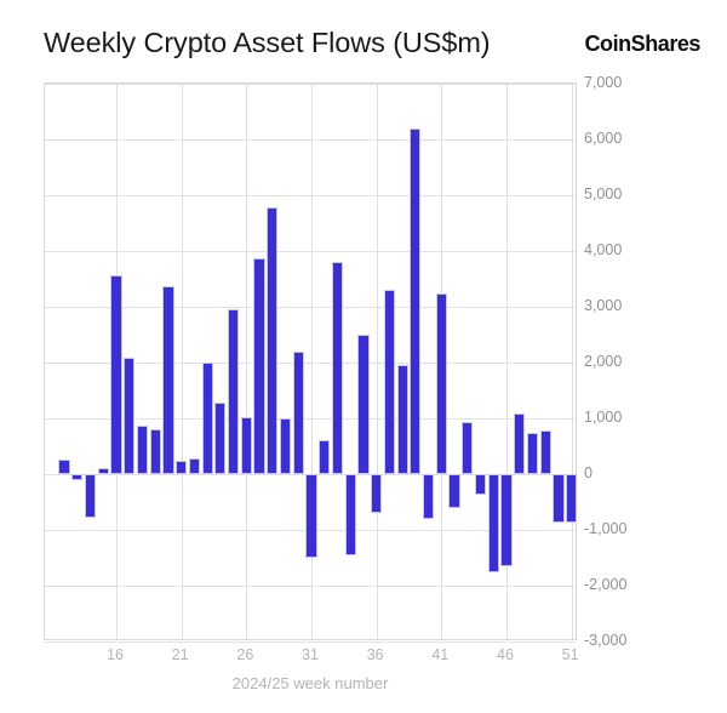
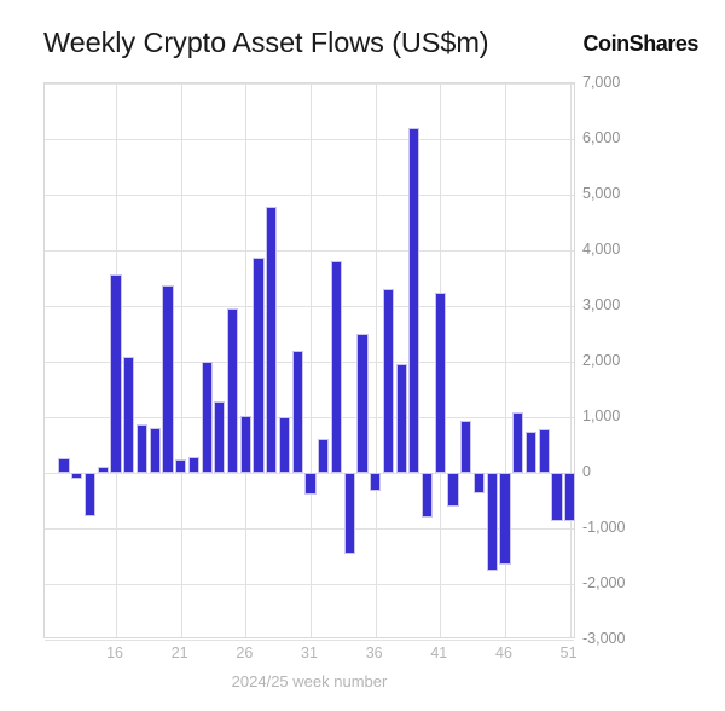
31: -1500 -> -400
36: -700 -> -300
